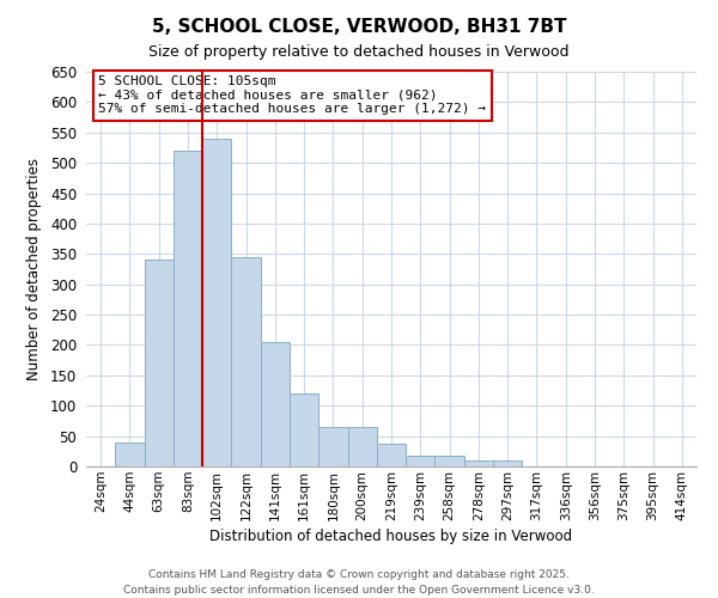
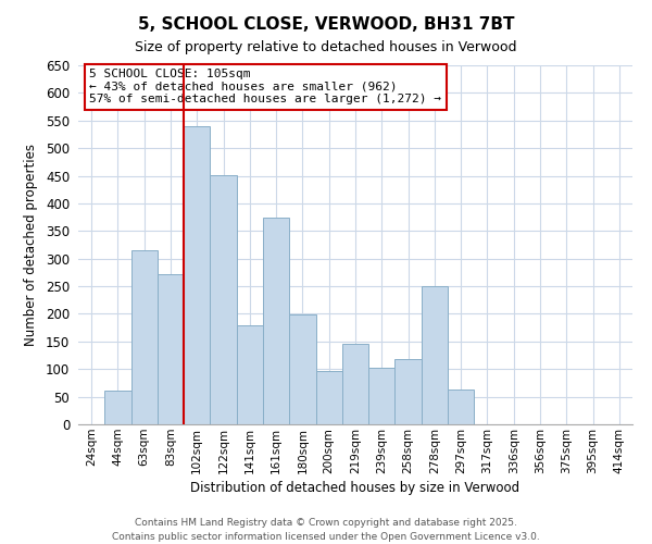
44sqm: 40 -> 62
63sqm: 340 -> 316
83sqm: 520 -> 272
122sqm: 345 -> 452
141sqm: 205 -> 180
161sqm: 120 -> 374
180sqm: 65 -> 198
200sqm: 65 -> 96
219sqm: 38 -> 146
239sqm: 18 -> 102
258sqm: 18 -> 118
278sqm: 10 -> 250
297sqm: 10 -> 64
